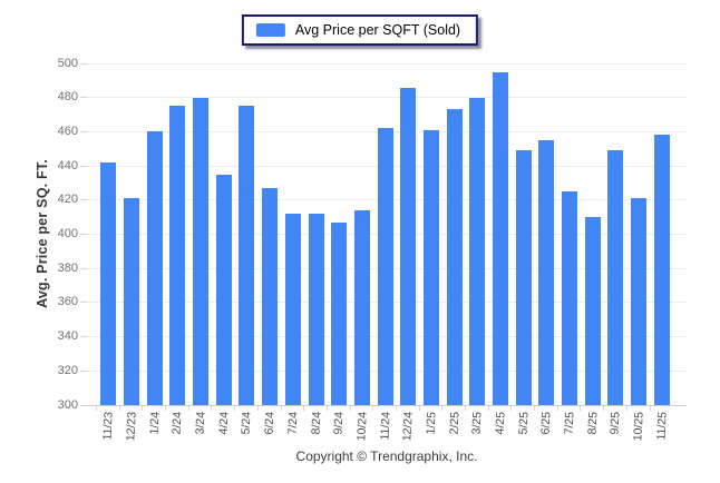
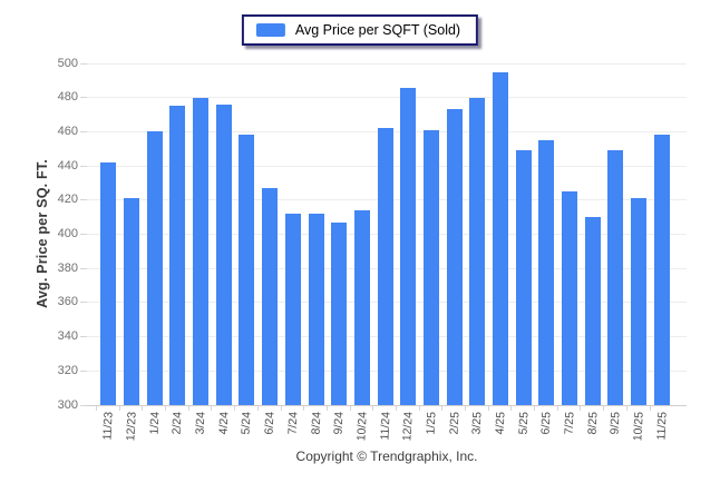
4/24: 435 -> 476
5/24: 475 -> 458
